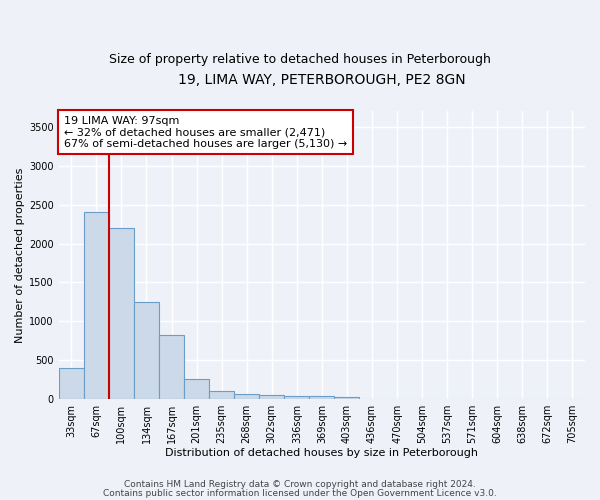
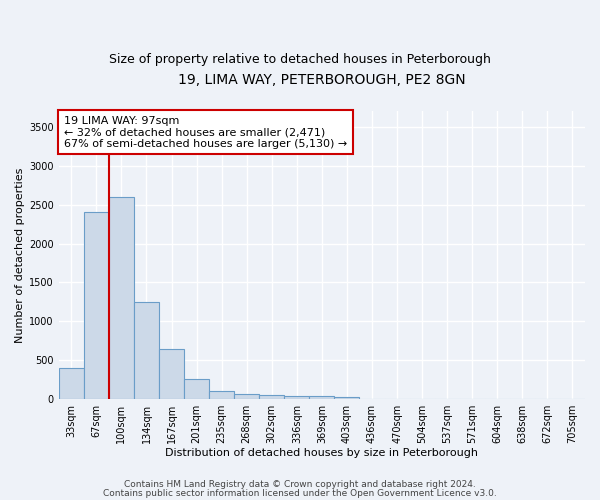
100sqm: 2200 -> 2600
167sqm: 820 -> 640
